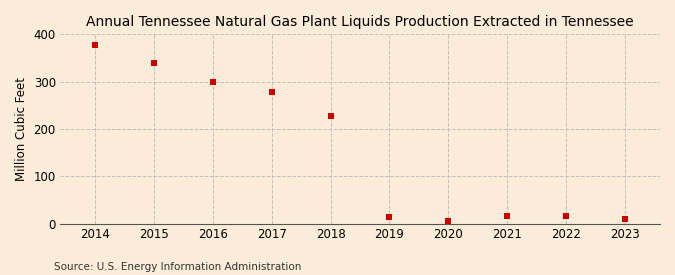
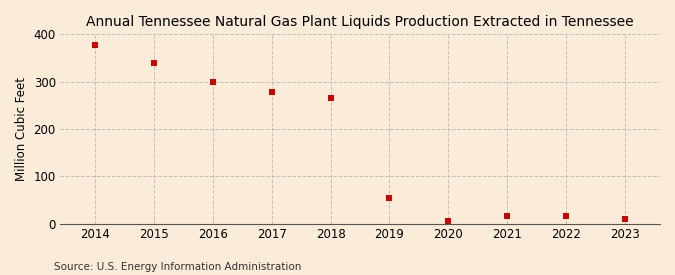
2018: 228 -> 265
2019: 13 -> 55
